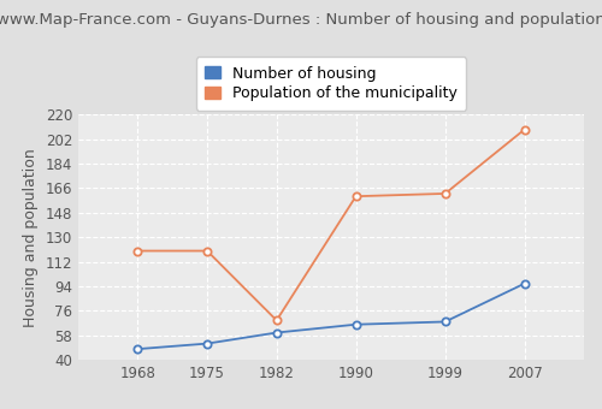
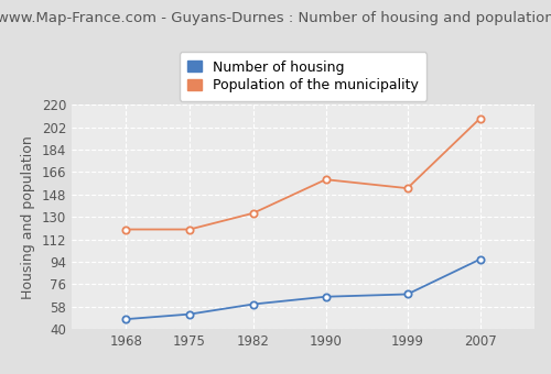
Population of the municipality/1982: 69 -> 133
Population of the municipality/1999: 162 -> 153
